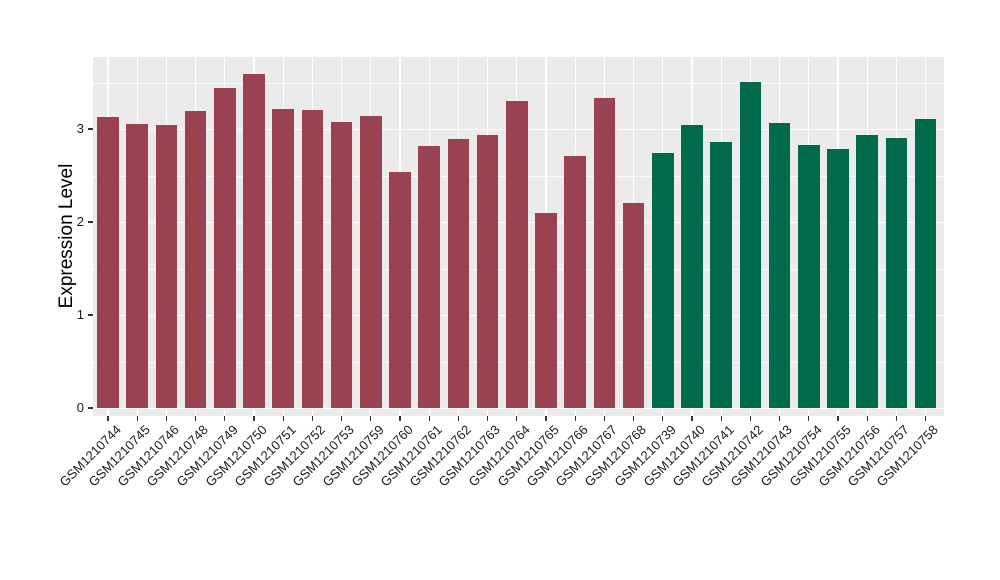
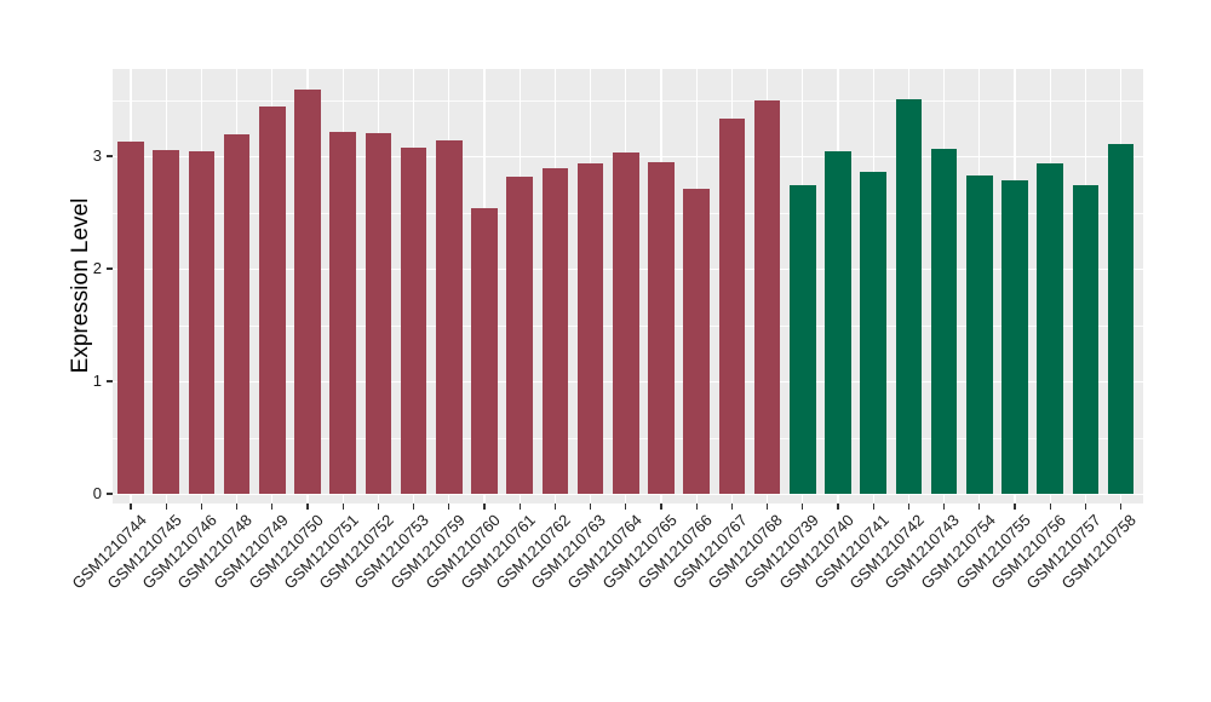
GSM1210764: 3.3 -> 3.0
GSM1210765: 2.1 -> 3.0
GSM1210768: 2.2 -> 3.5
GSM1210757: 2.9 -> 2.7
